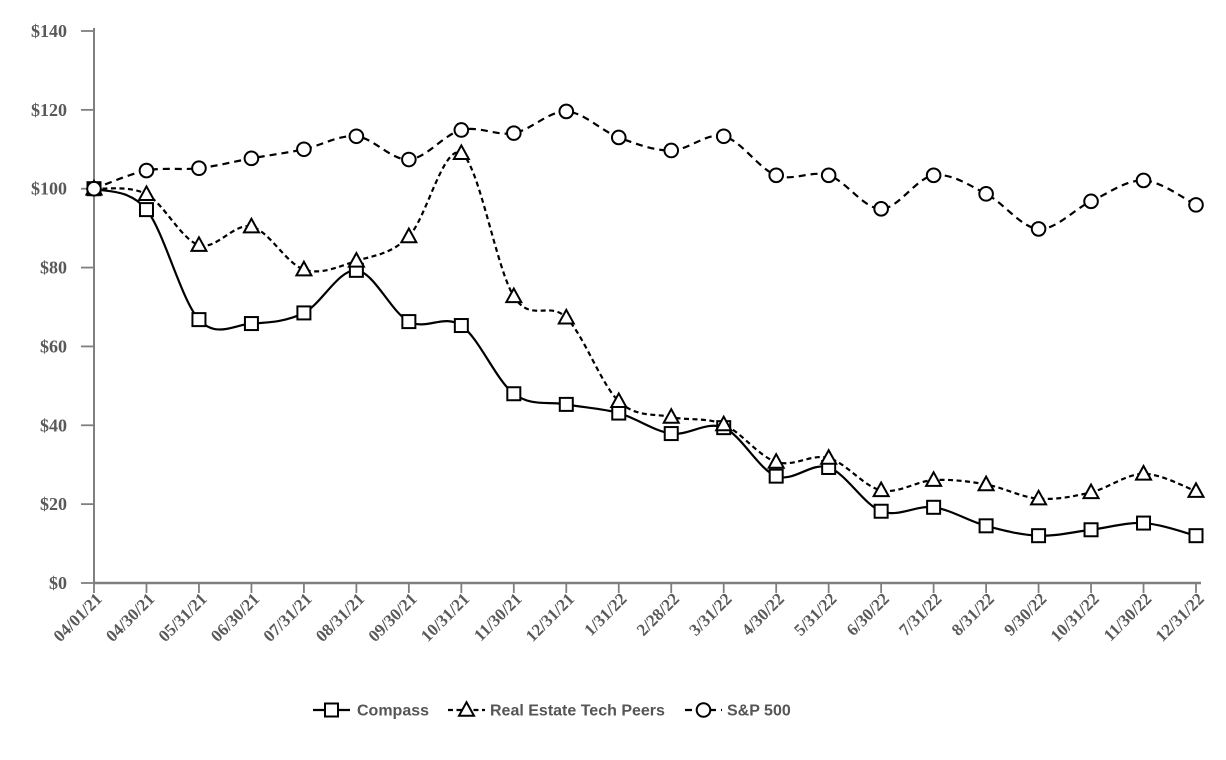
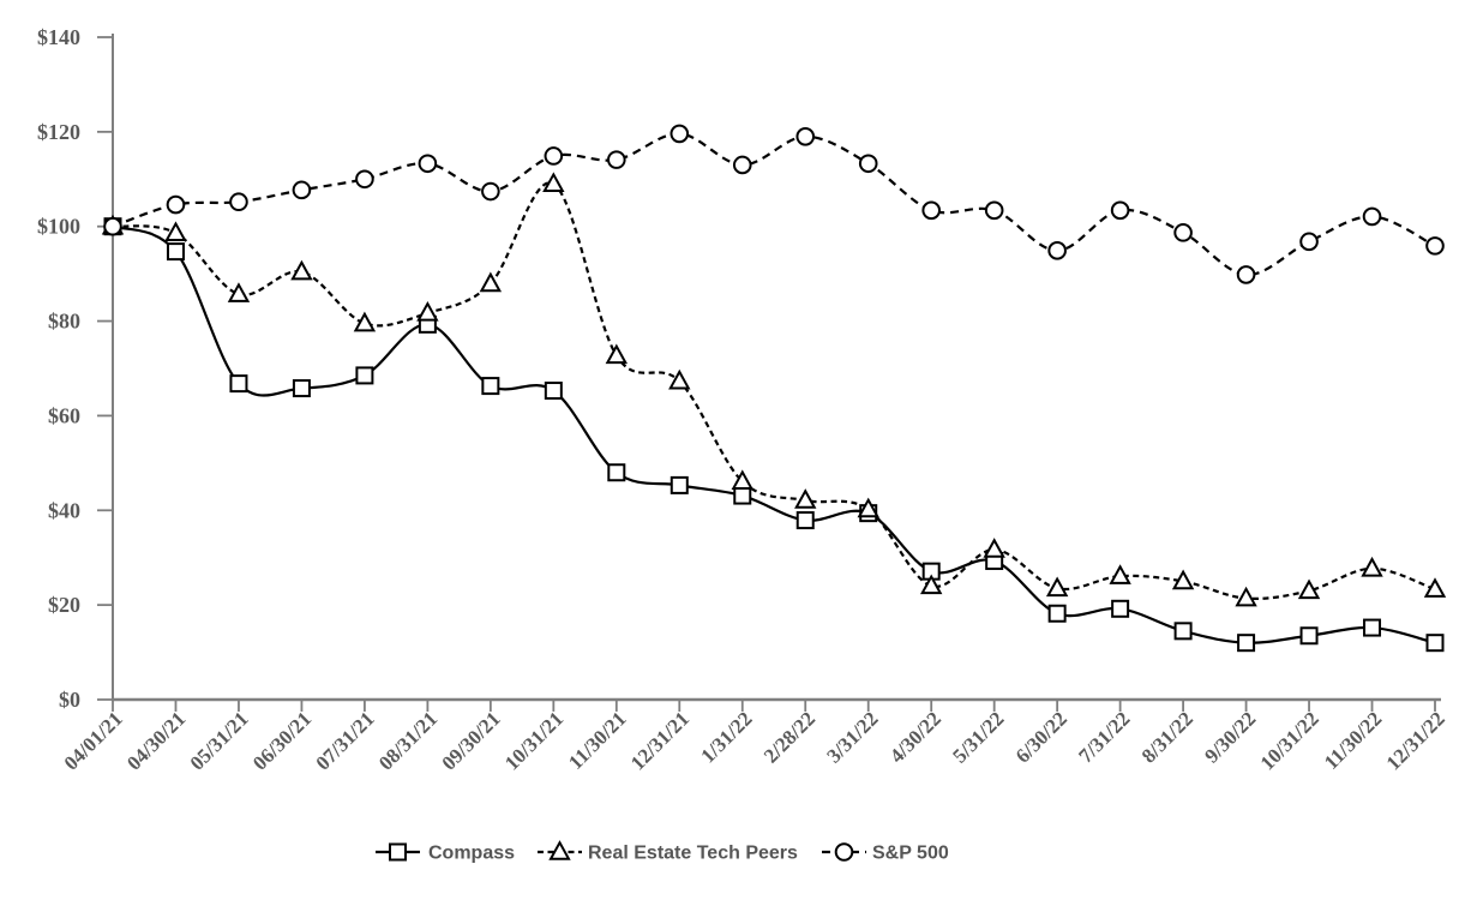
S&P 500/2/28/22: $110 -> $119
Real Estate Tech Peers/4/30/22: $31 -> $24
